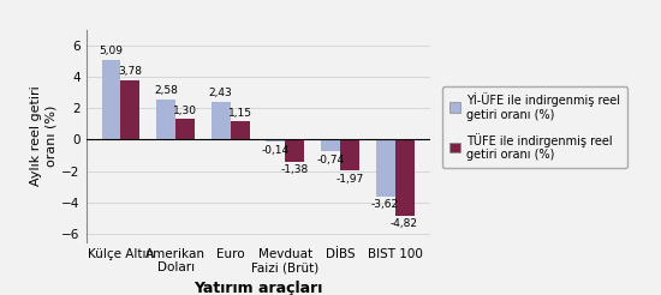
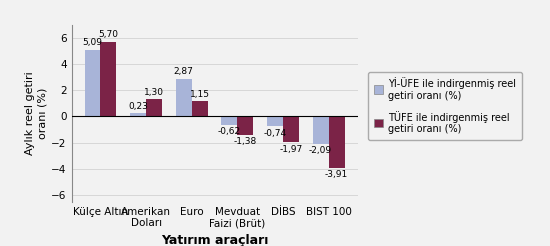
TÜFE ile indirgenmiş reel getiri oranı (%)/Külçe Altın: 3,78 -> 5,70
Yİ-ÜFE ile indirgenmiş reel getiri oranı (%)/Amerikan Doları: 2,58 -> 0,23
Yİ-ÜFE ile indirgenmiş reel getiri oranı (%)/Euro: 2,43 -> 2,87
Yİ-ÜFE ile indirgenmiş reel getiri oranı (%)/Mevduat Faizi (Brüt): -0,14 -> -0,62
Yİ-ÜFE ile indirgenmiş reel getiri oranı (%)/BIST 100: -3,62 -> -2,09
TÜFE ile indirgenmiş reel getiri oranı (%)/BIST 100: -4,82 -> -3,91
